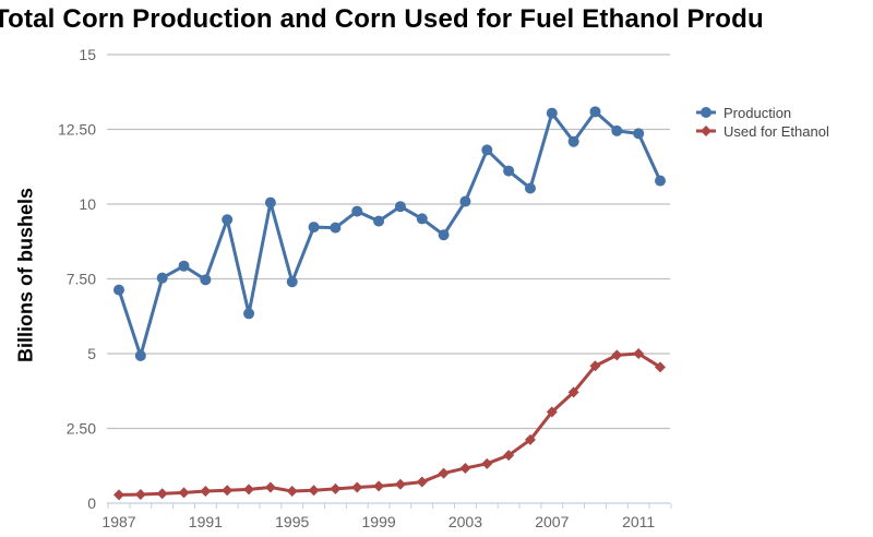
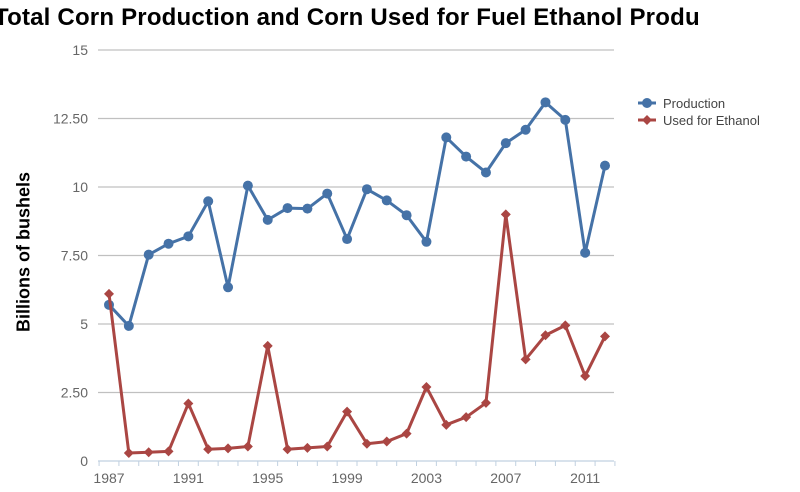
Production/1987: 7.1 -> 5.7
Used for Ethanol/1987: 0.3 -> 6.1
Production/1991: 7.5 -> 8.2
Used for Ethanol/1991: 0.4 -> 2.1
Production/1995: 7.4 -> 8.8
Used for Ethanol/1995: 0.4 -> 4.2
Production/1999: 9.4 -> 8.1
Used for Ethanol/1999: 0.6 -> 1.8
Production/2003: 10.1 -> 8.0
Used for Ethanol/2003: 1.2 -> 2.7
Production/2007: 13.0 -> 11.6
Used for Ethanol/2007: 3.0 -> 9.0
Production/2011: 12.4 -> 7.6
Used for Ethanol/2011: 5.0 -> 3.1
